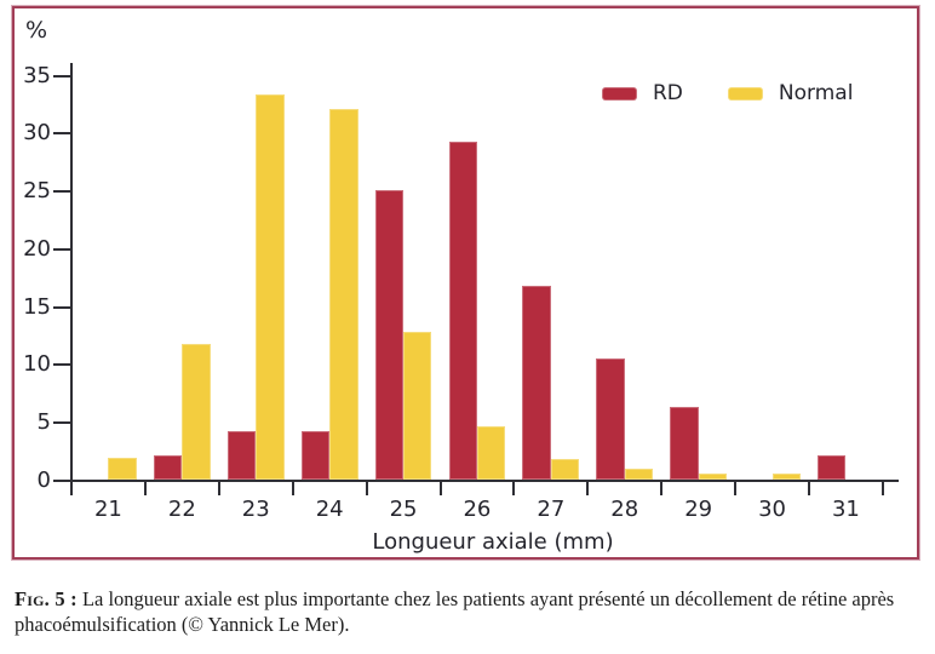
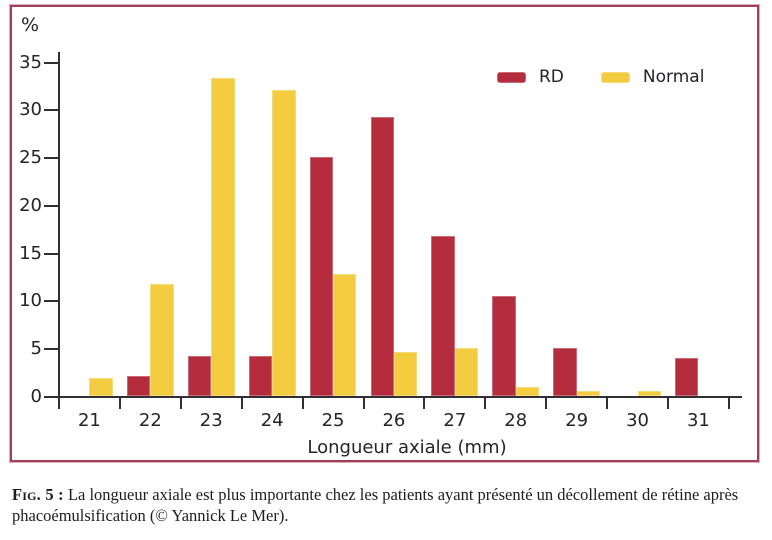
Normal/27: 2 -> 5
RD/29: 6 -> 5
RD/31: 2 -> 4
